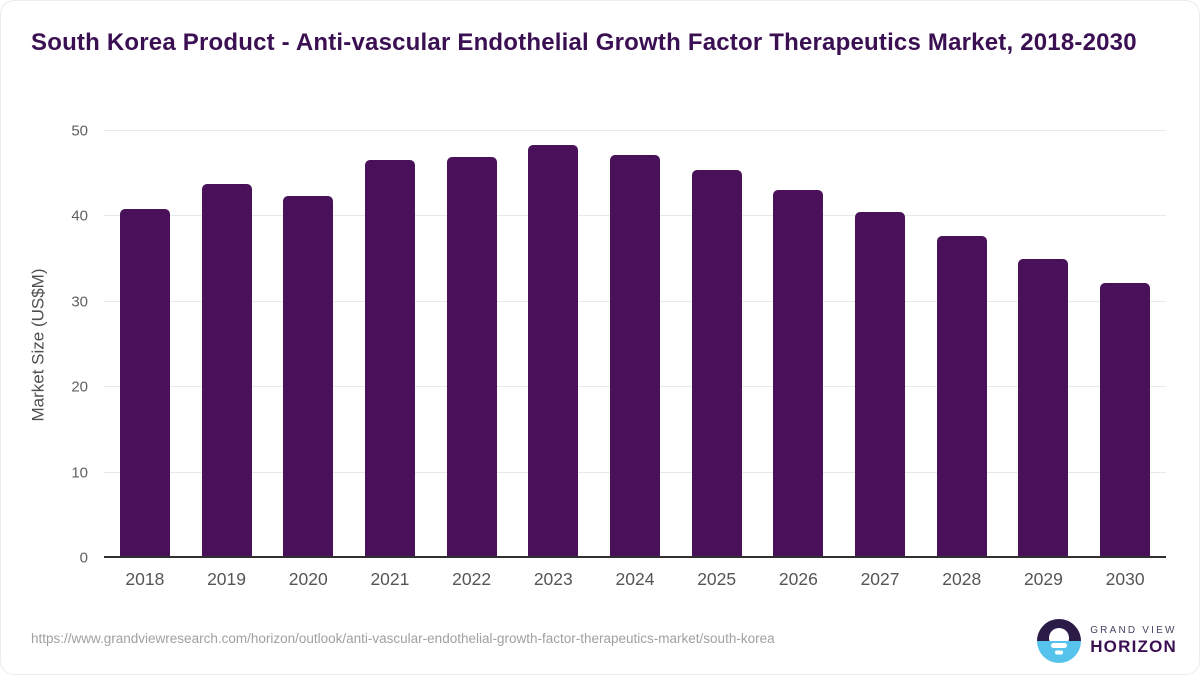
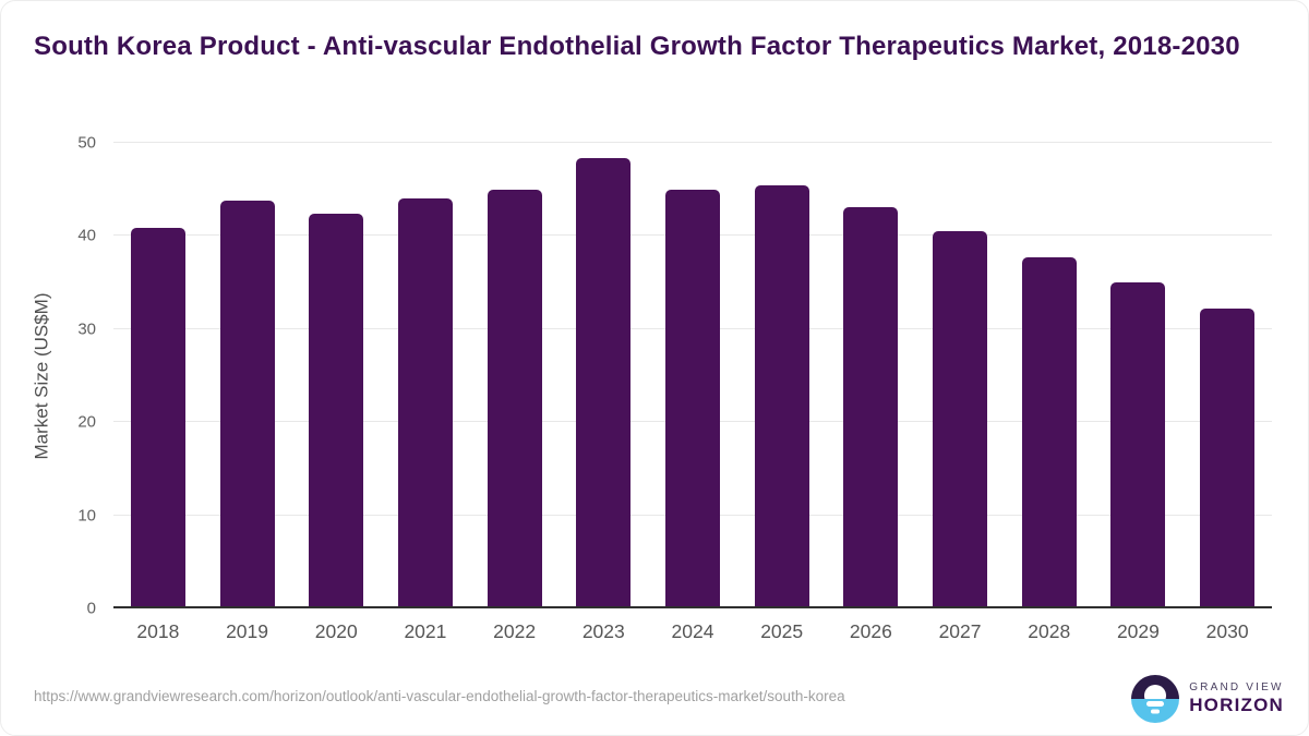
2021: 47 -> 44
2022: 47 -> 45
2024: 47 -> 45
